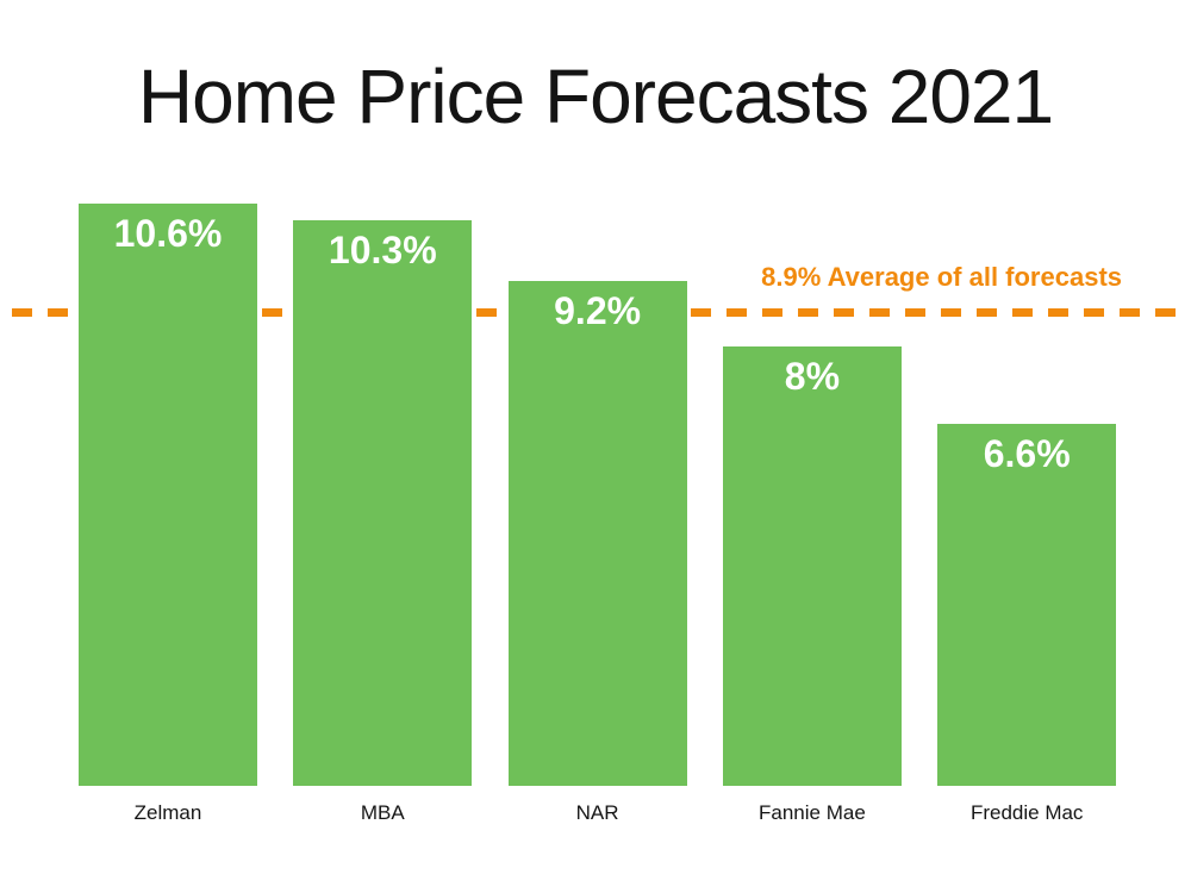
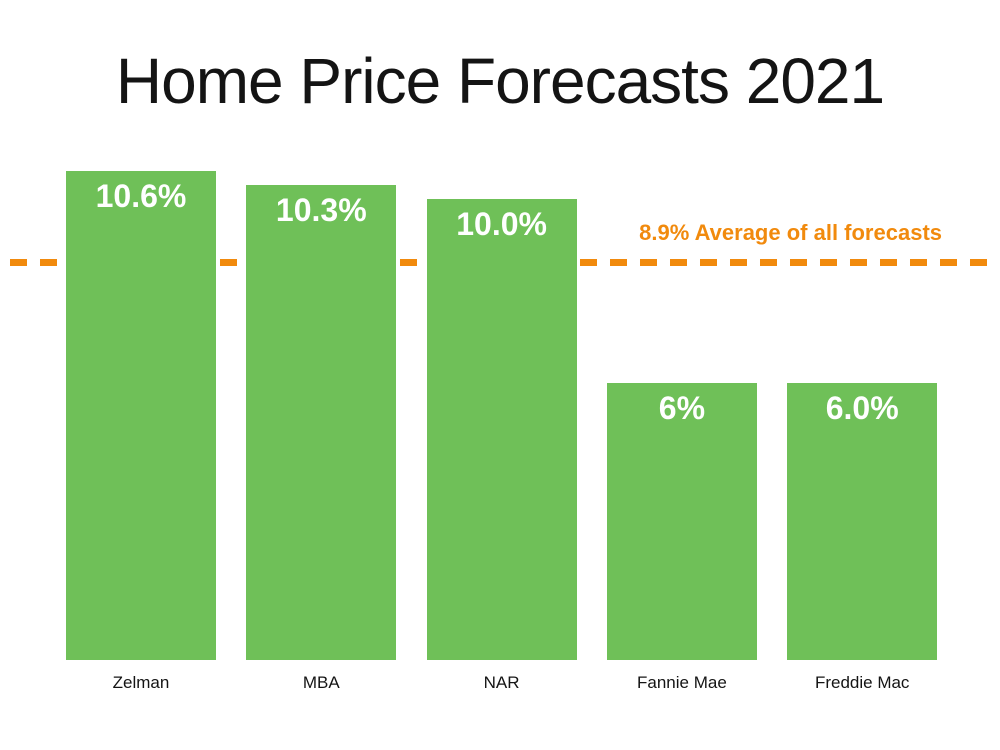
NAR: 9.2% -> 10.0%
Fannie Mae: 8% -> 6%
Freddie Mac: 6.6% -> 6.0%
